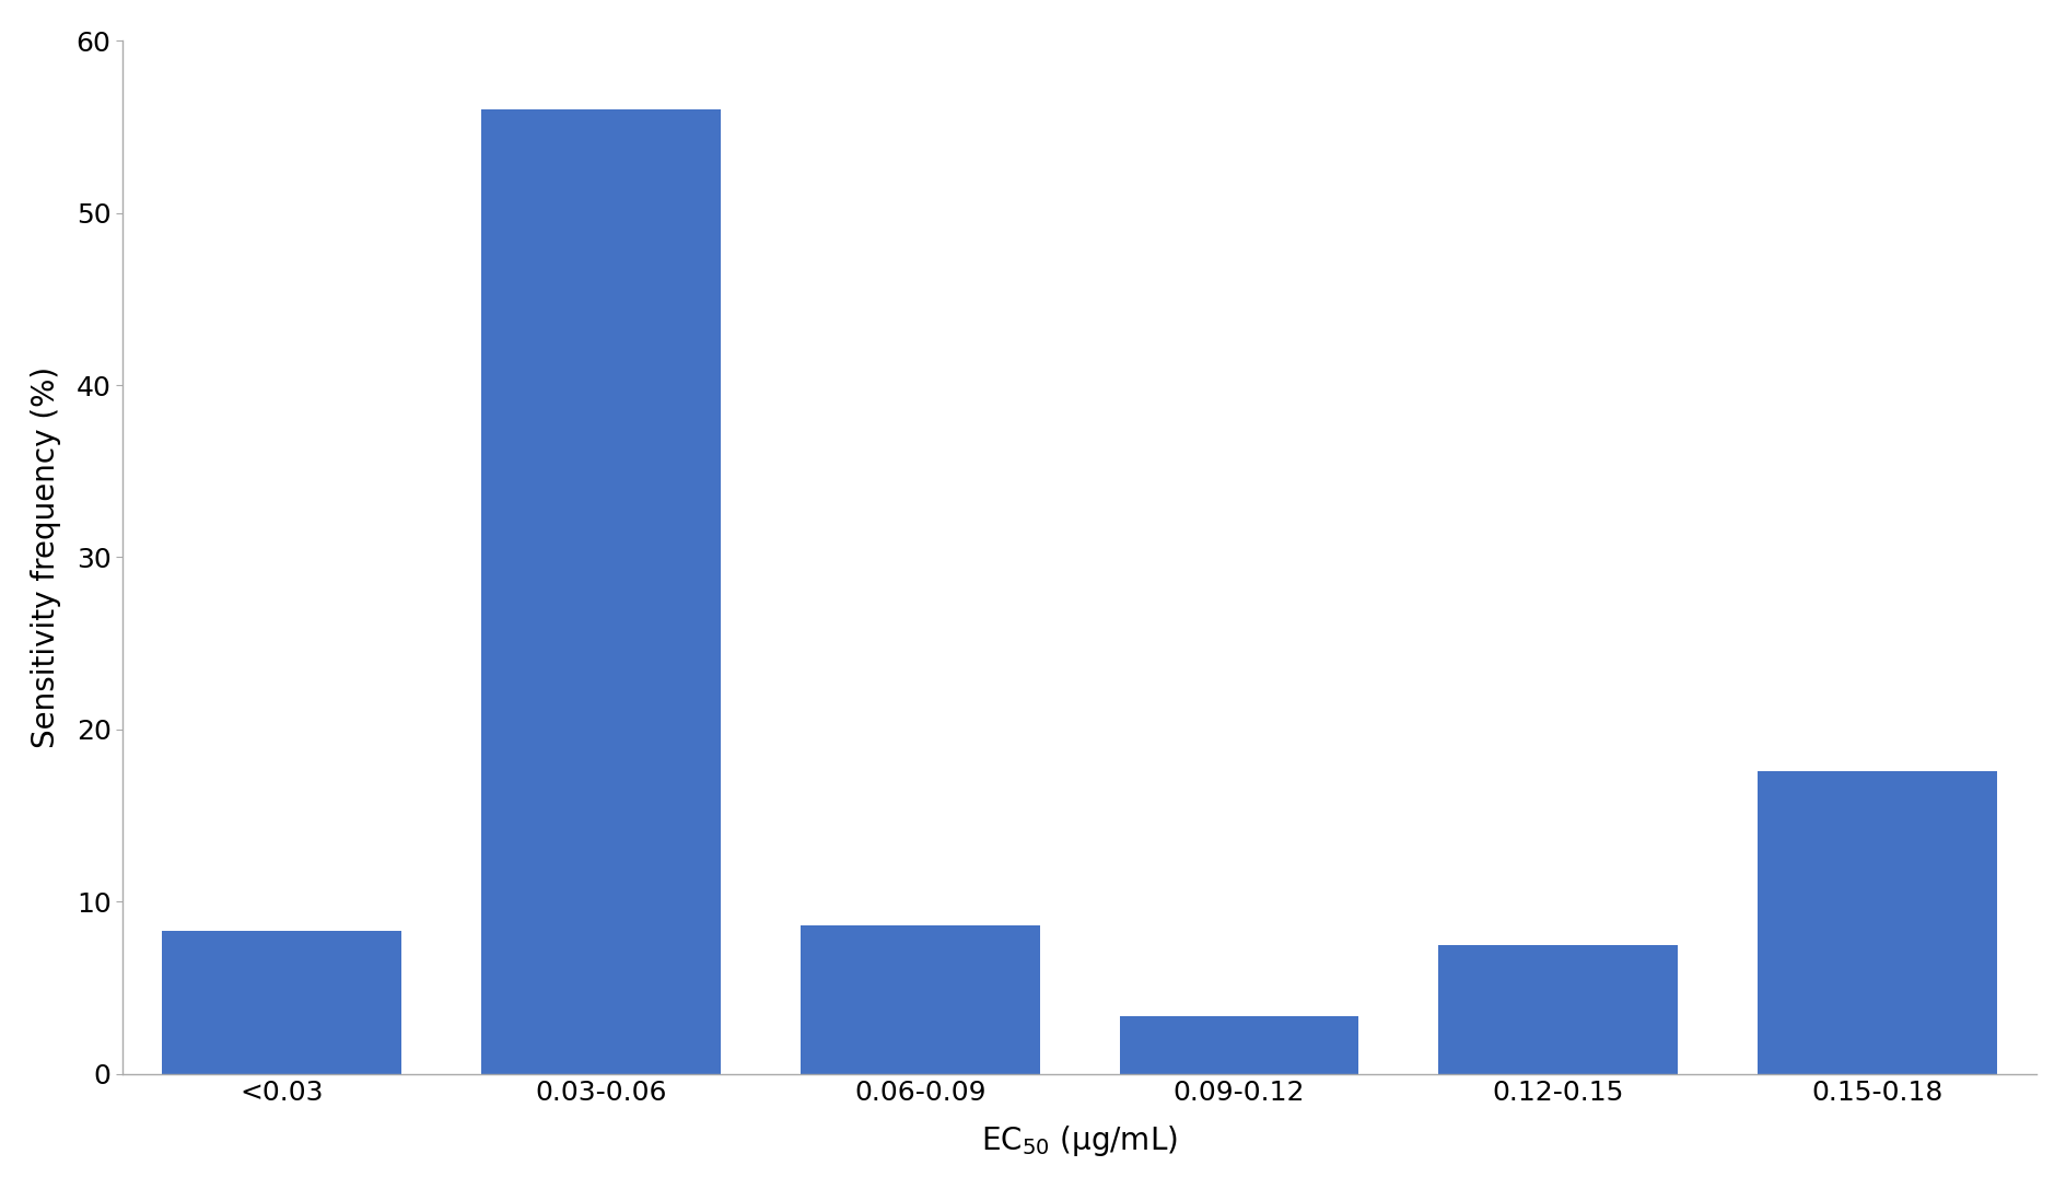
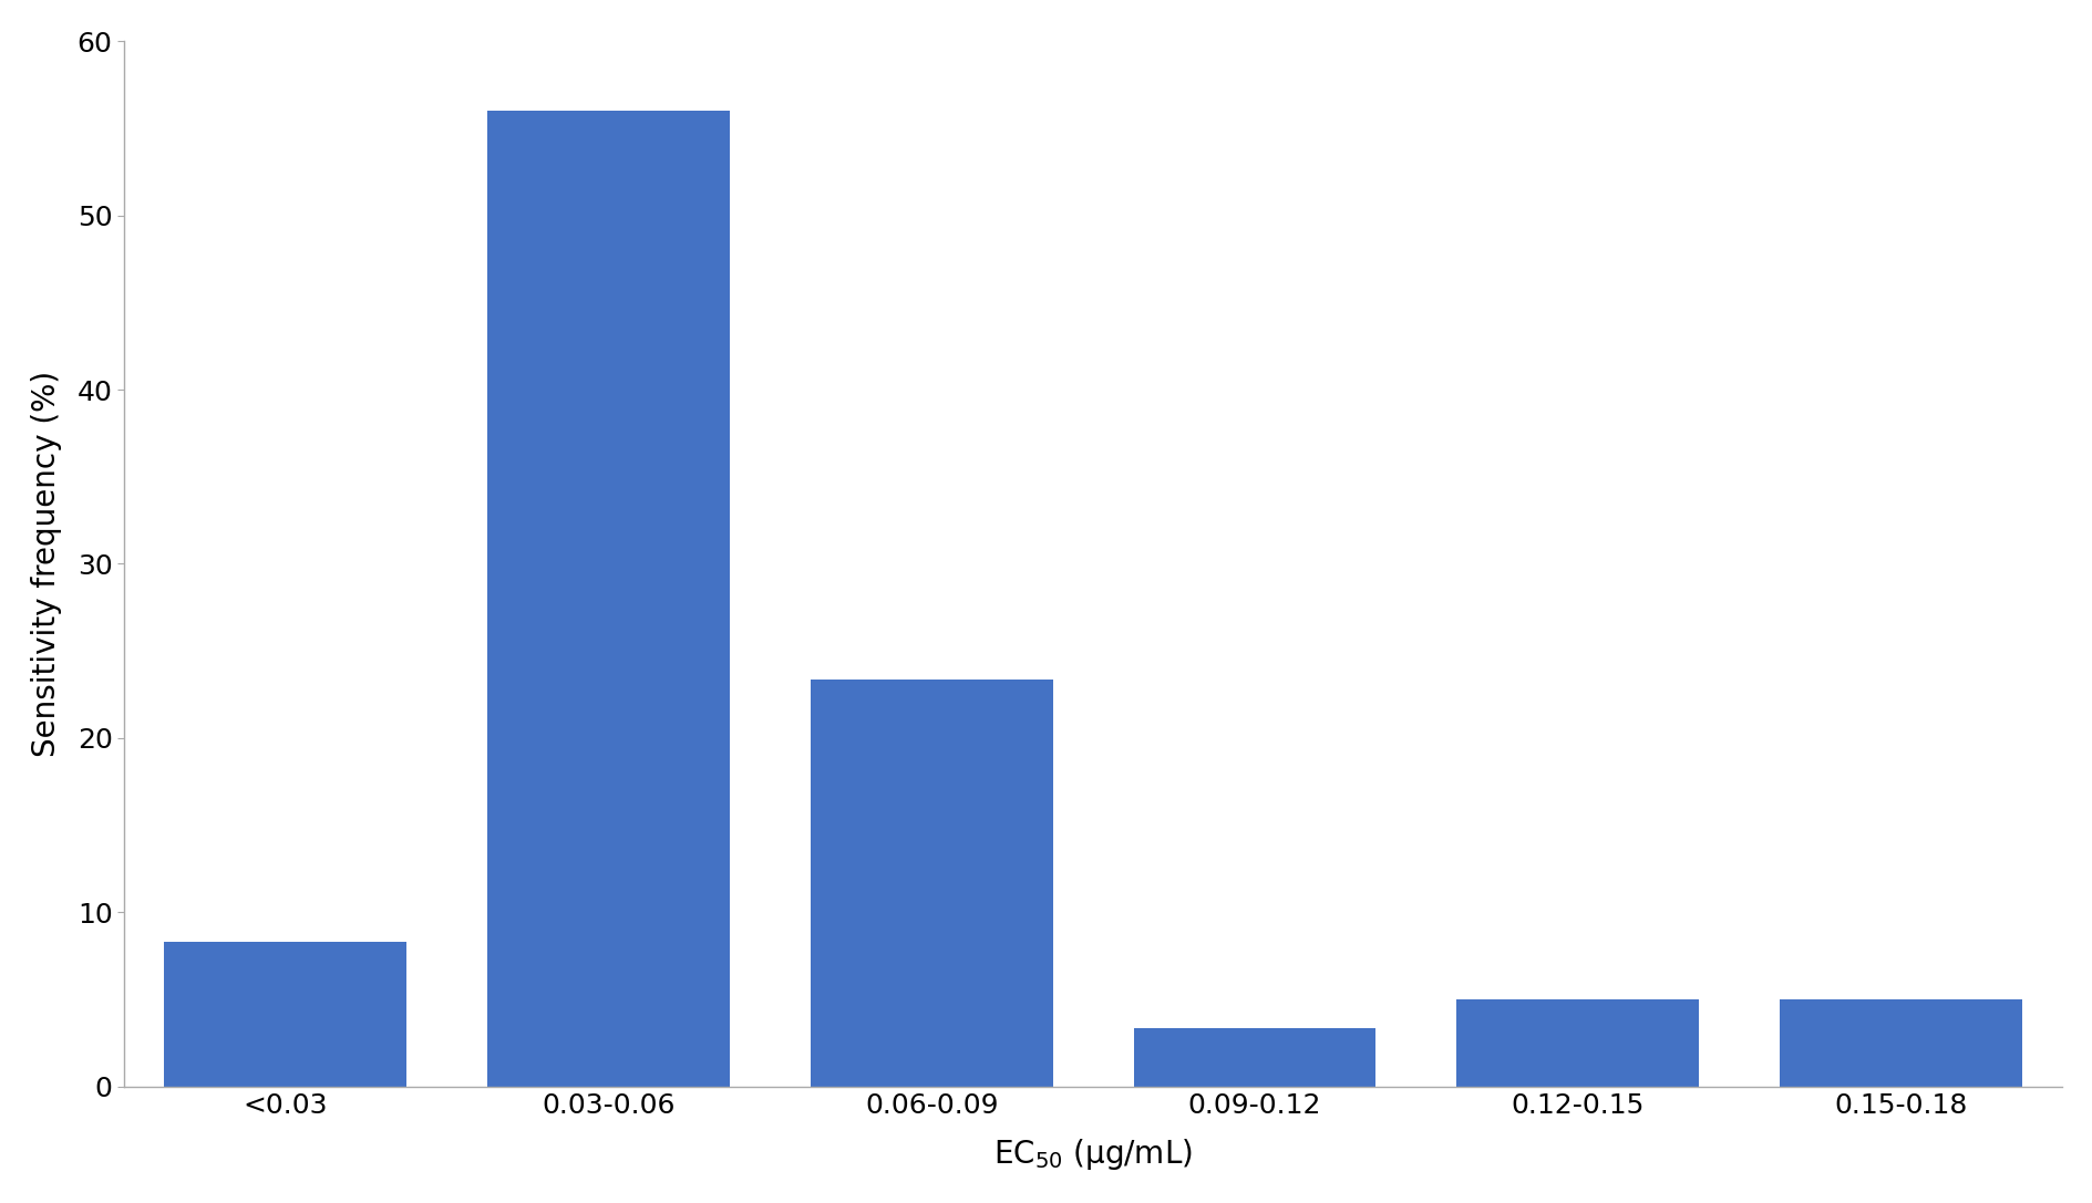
0.06-0.09: 8.6 -> 23.3
0.12-0.15: 7.5 -> 5.0
0.15-0.18: 17.6 -> 5.0
